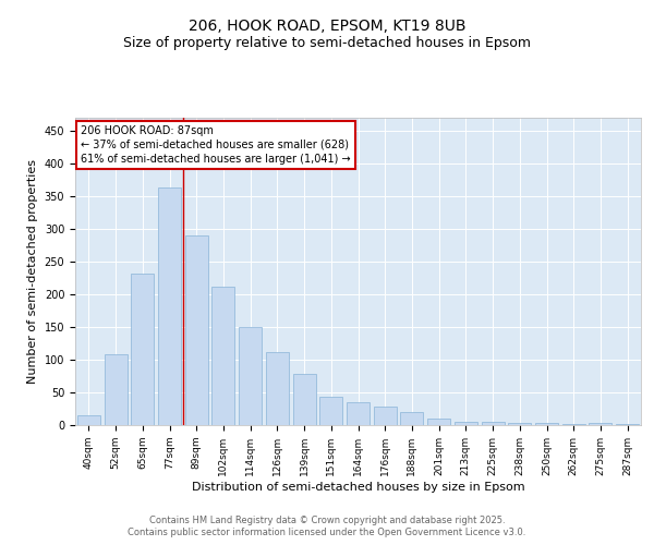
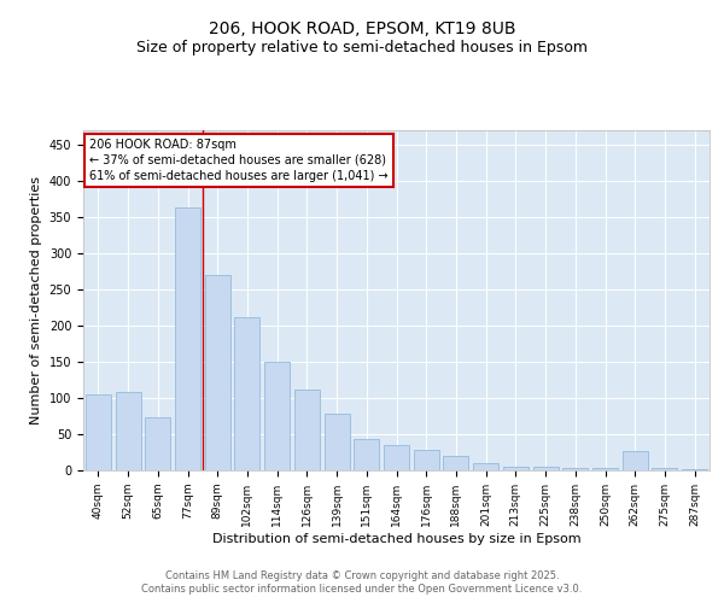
40sqm: 15 -> 104
65sqm: 231 -> 74
89sqm: 289 -> 270
262sqm: 2 -> 26
